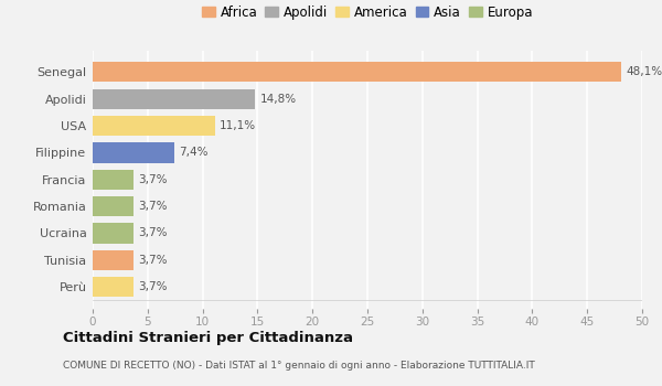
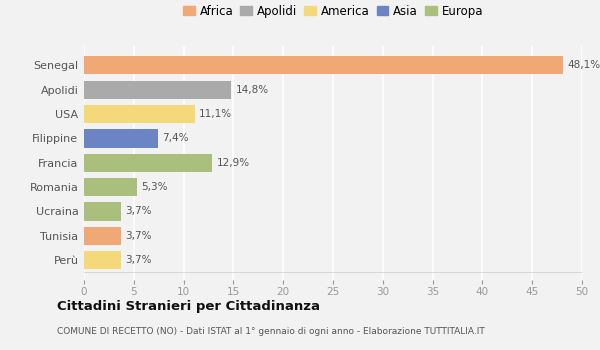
Francia: 3,7% -> 12,9%
Romania: 3,7% -> 5,3%
